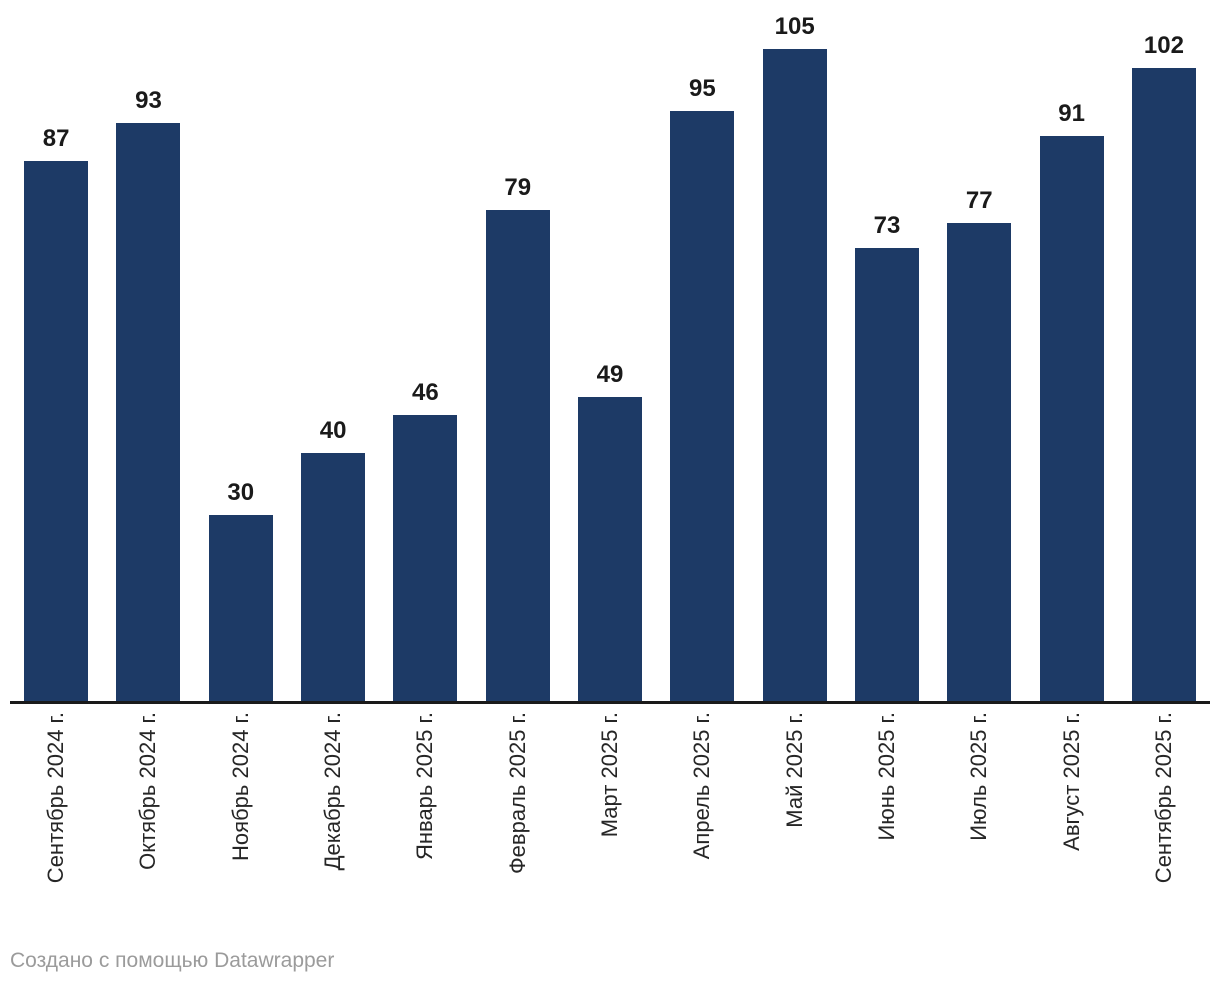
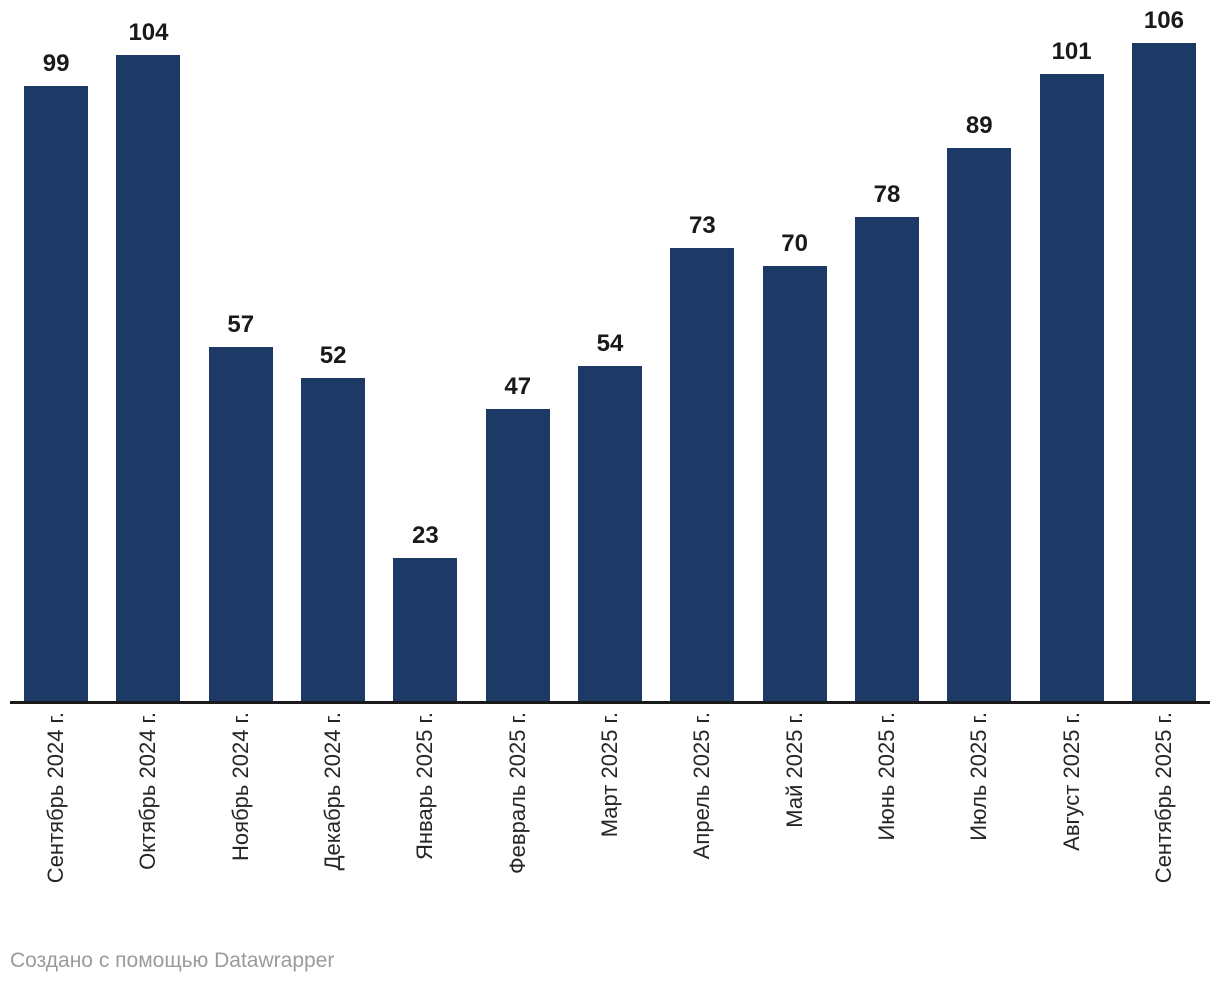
Сентябрь 2024 г.: 87 -> 99
Октябрь 2024 г.: 93 -> 104
Ноябрь 2024 г.: 30 -> 57
Декабрь 2024 г.: 40 -> 52
Январь 2025 г.: 46 -> 23
Февраль 2025 г.: 79 -> 47
Март 2025 г.: 49 -> 54
Апрель 2025 г.: 95 -> 73
Май 2025 г.: 105 -> 70
Июнь 2025 г.: 73 -> 78
Июль 2025 г.: 77 -> 89
Август 2025 г.: 91 -> 101
Сентябрь 2025 г.: 102 -> 106
